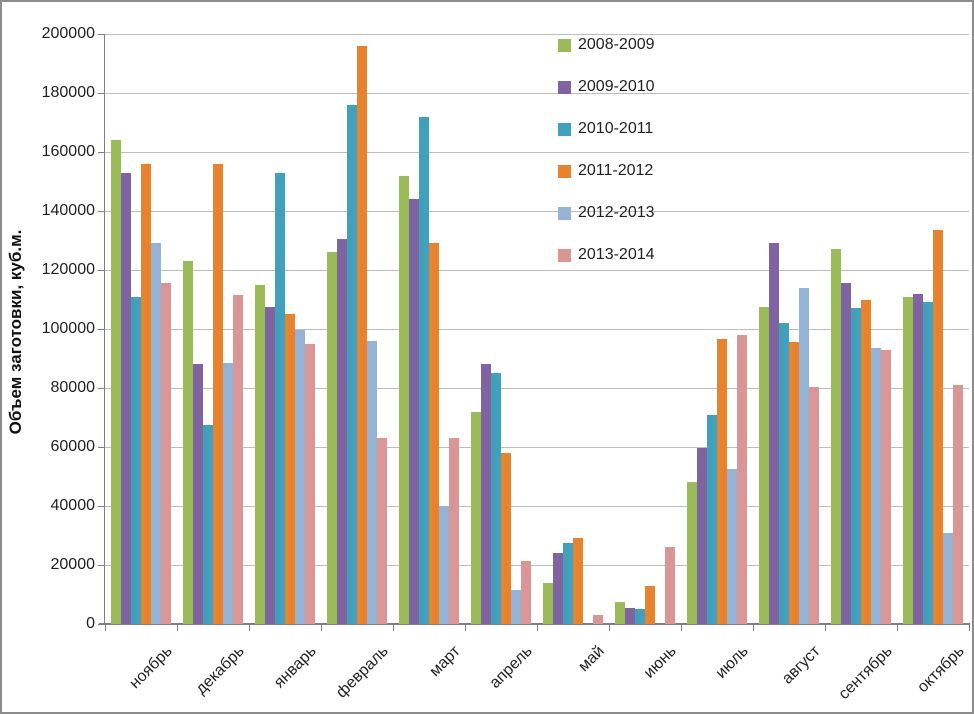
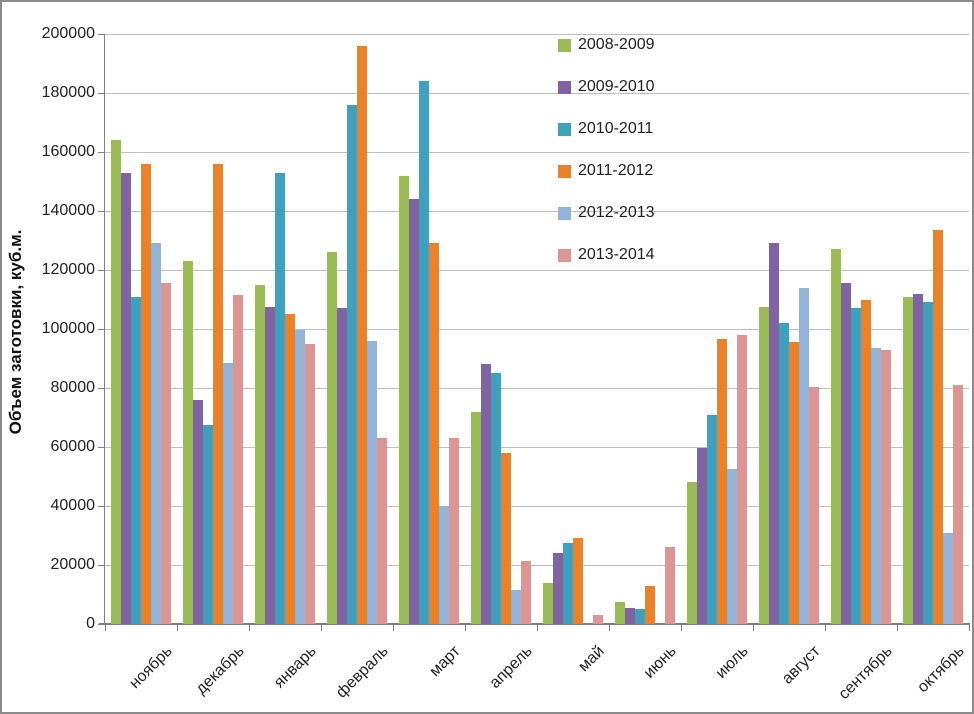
2009-2010/декабрь: 88000 -> 76000
2009-2010/февраль: 130000 -> 107000
2010-2011/март: 172000 -> 184000
